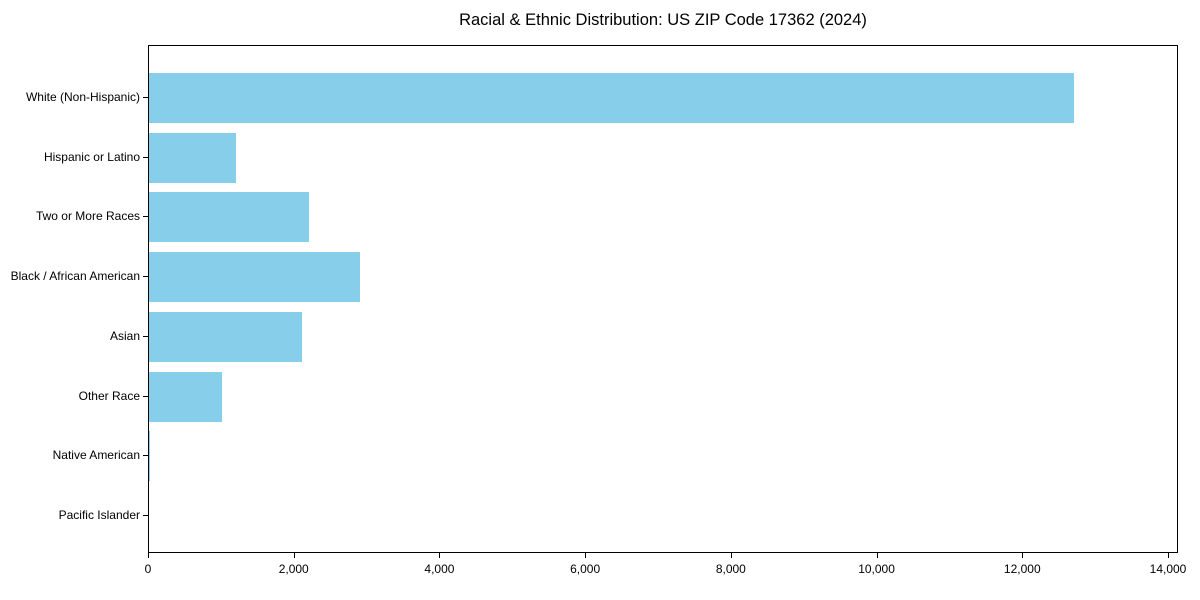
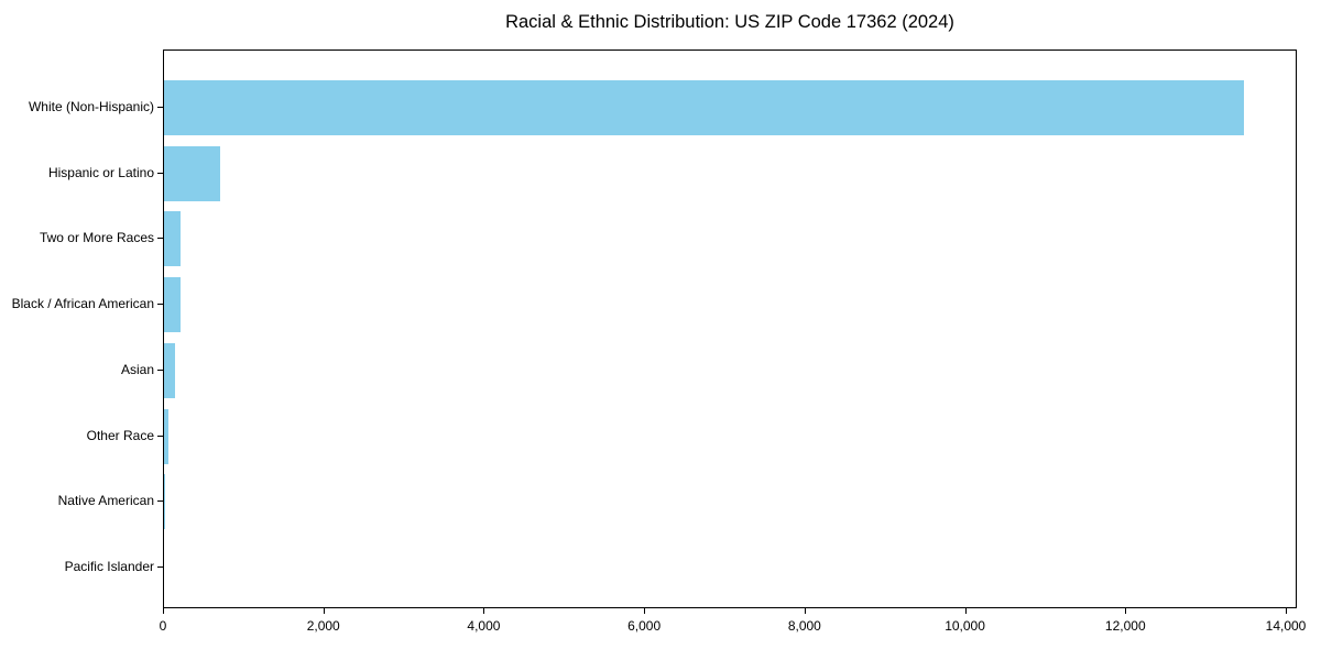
White (Non-Hispanic): 12700 -> 13500
Hispanic or Latino: 1200 -> 700
Two or More Races: 2200 -> 200
Black / African American: 2900 -> 200
Asian: 2100 -> 100
Other Race: 1000 -> 100
